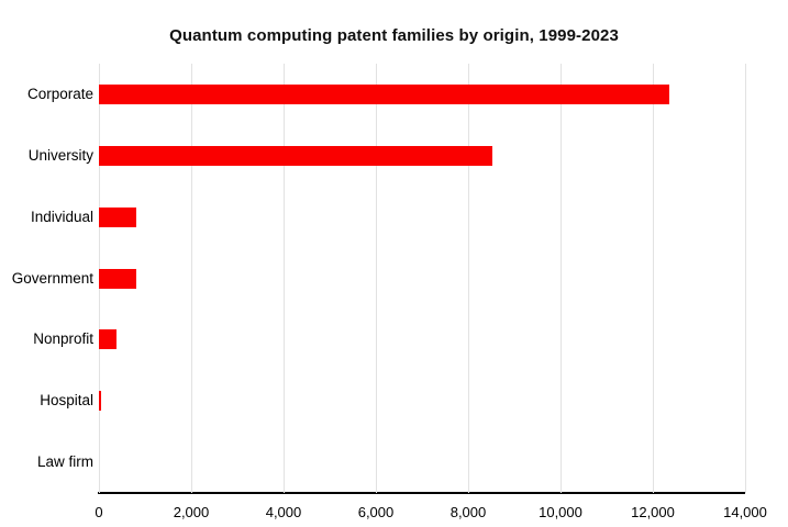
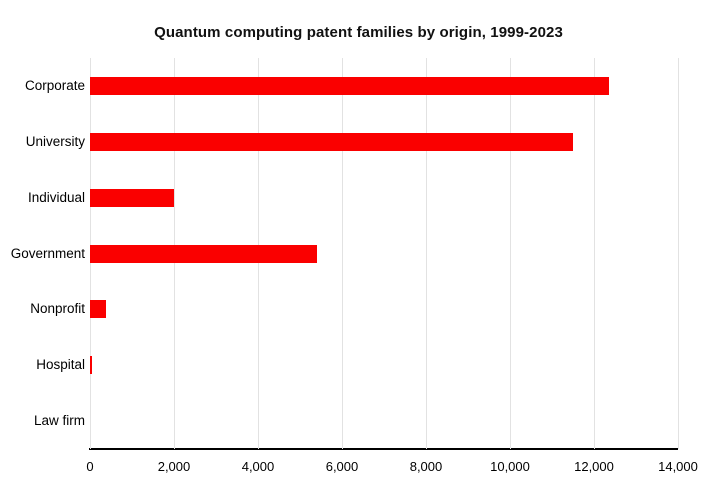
University: 8500 -> 11500
Individual: 800 -> 2000
Government: 800 -> 5400
